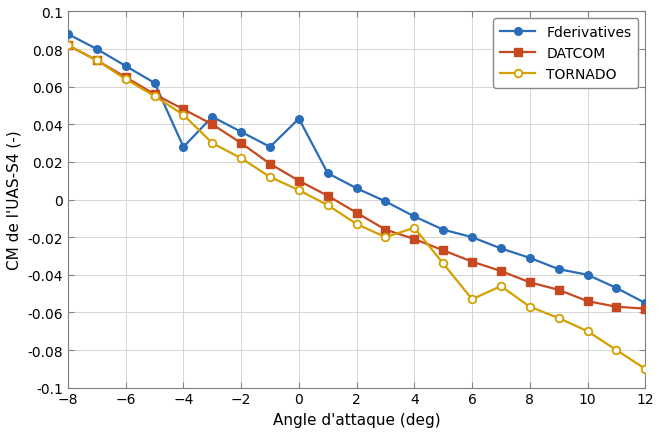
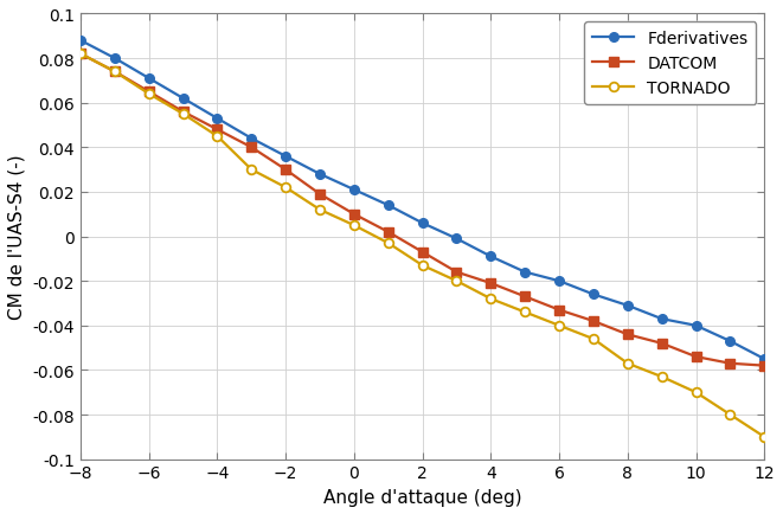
Fderivatives/−4: 0.028 -> 0.053
Fderivatives/0: 0.043 -> 0.021
TORNADO/4: -0.015 -> -0.028
TORNADO/6: -0.053 -> -0.040
